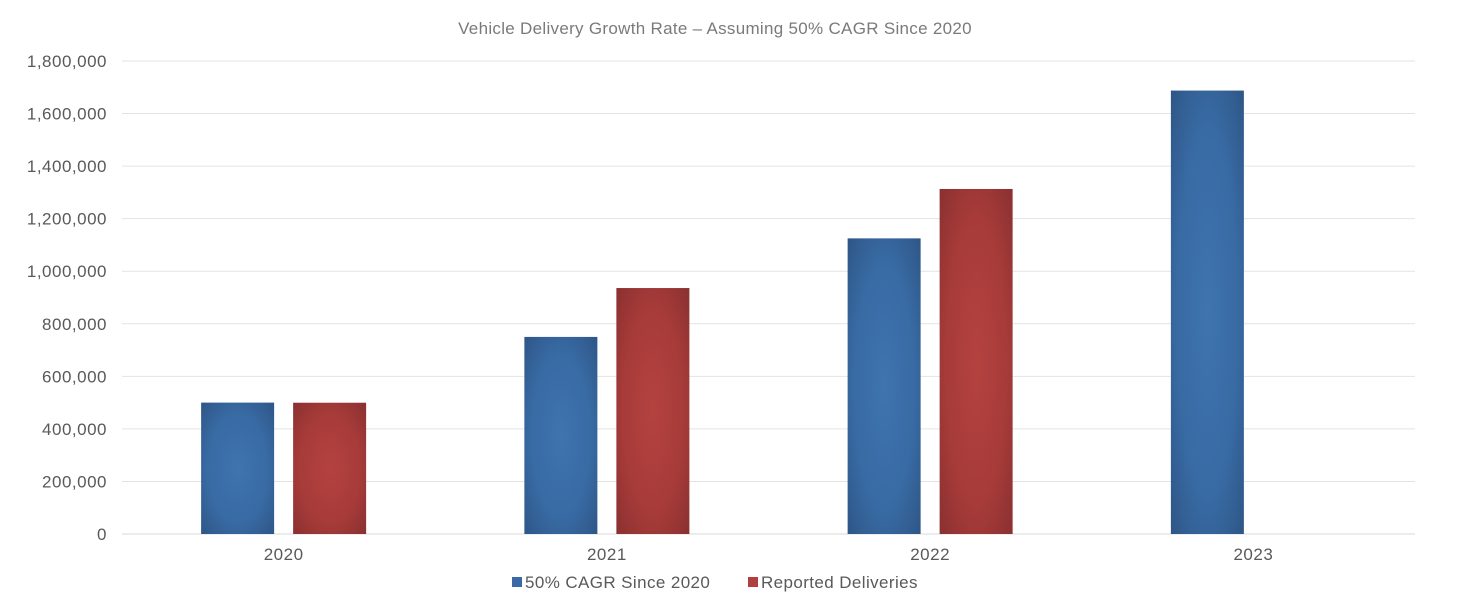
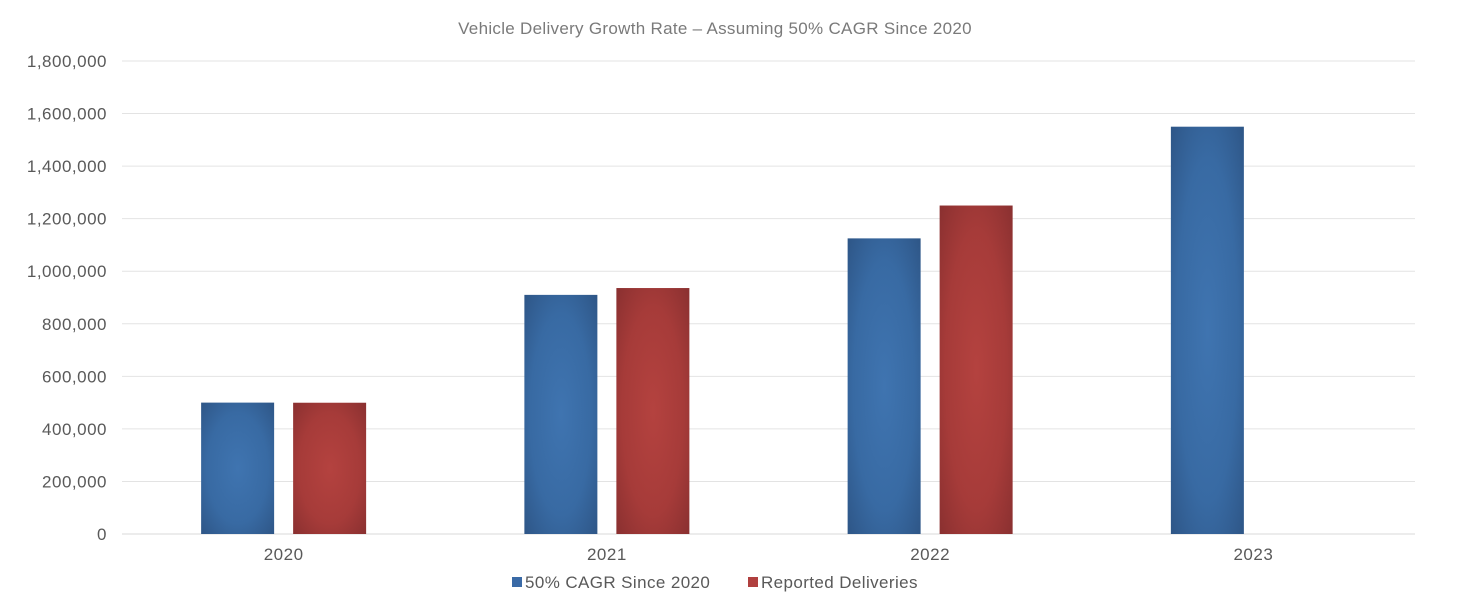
50% CAGR Since 2020/2021: 750000 -> 910000
Reported Deliveries/2022: 1310000 -> 1250000
50% CAGR Since 2020/2023: 1690000 -> 1550000
